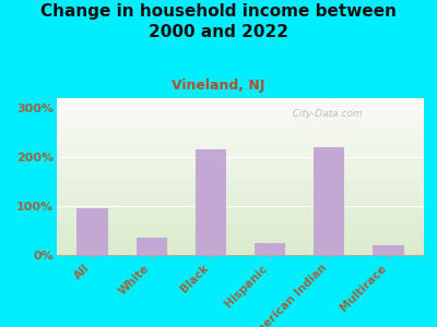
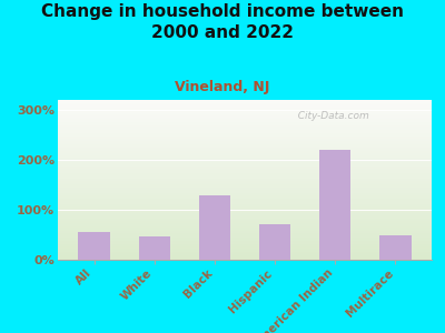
All: 95% -> 55%
White: 35% -> 47%
Black: 215% -> 130%
Hispanic: 25% -> 72%
Multirace: 20% -> 50%
